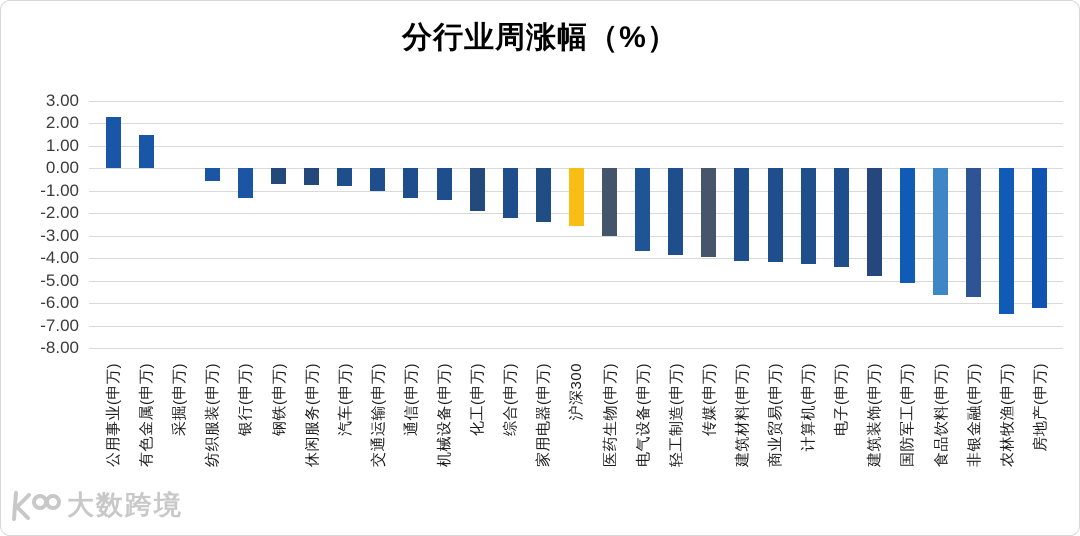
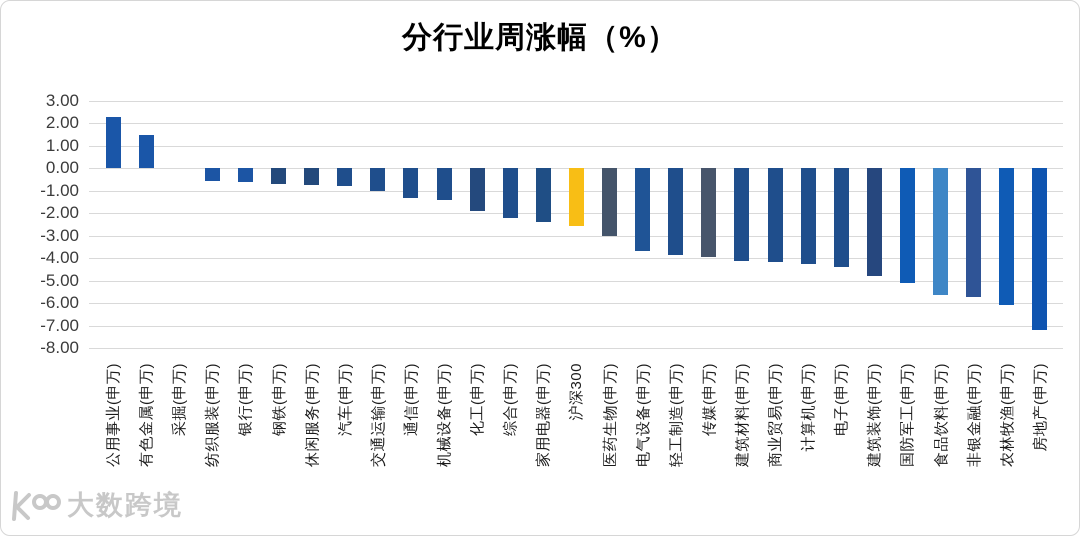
银行(申万): -1.3 -> -0.6
农林牧渔(申万): -6.5 -> -6.1
房地产(申万): -6.2 -> -7.2
